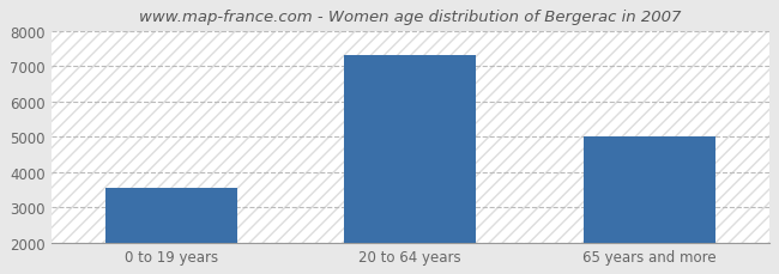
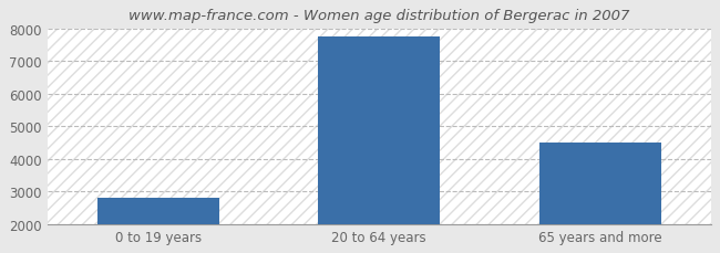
0 to 19 years: 3550 -> 2800
20 to 64 years: 7300 -> 7750
65 years and more: 5000 -> 4500
